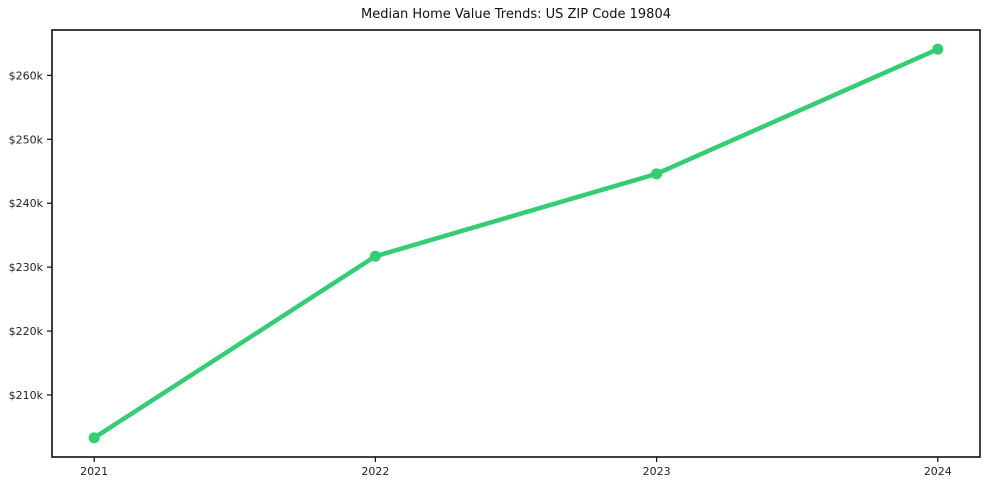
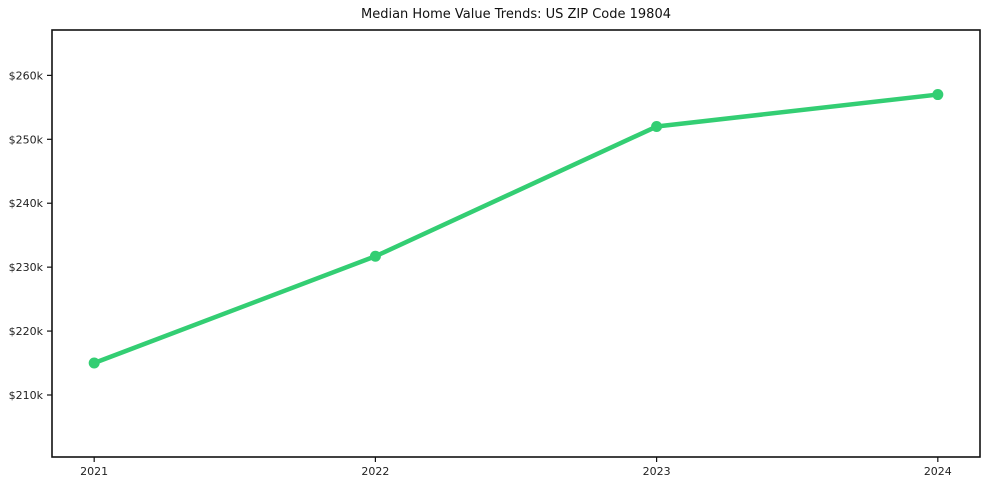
2021: $203k -> $215k
2023: $245k -> $252k
2024: $264k -> $257k
